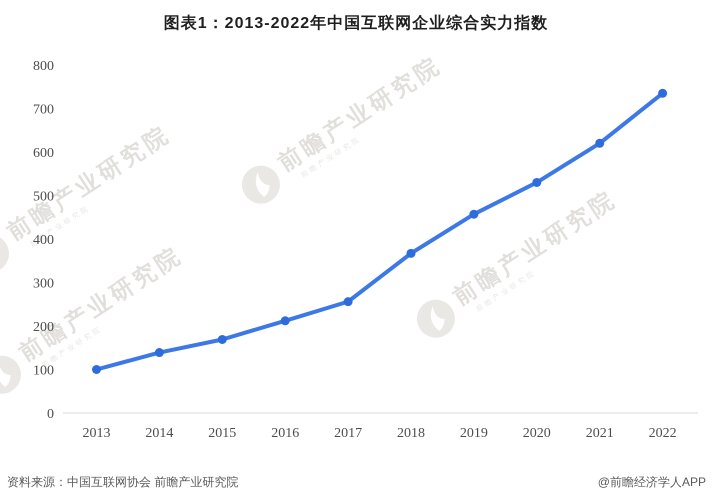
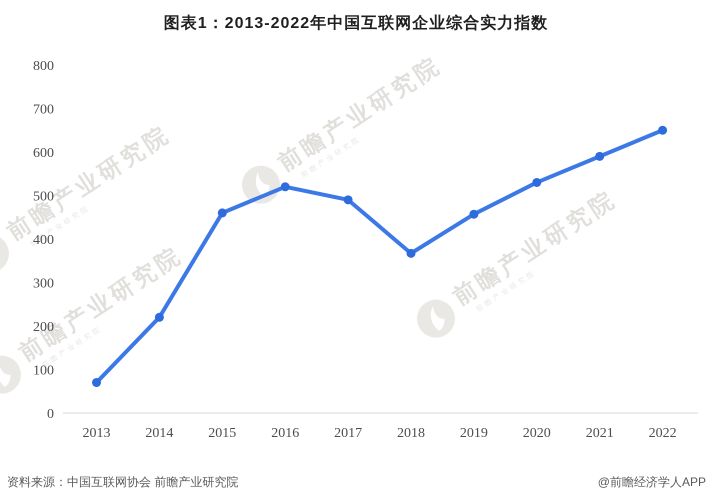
2013: 100 -> 70
2014: 140 -> 220
2015: 170 -> 460
2016: 210 -> 520
2017: 260 -> 490
2021: 620 -> 590
2022: 740 -> 650
